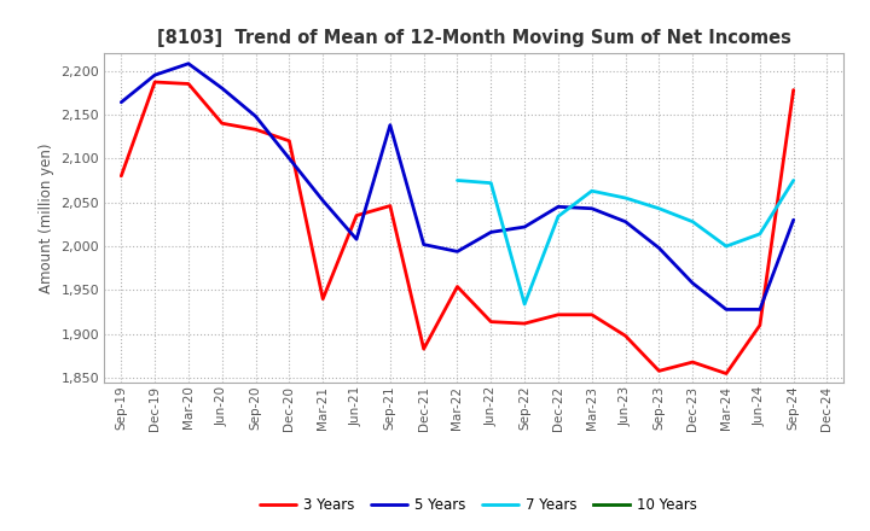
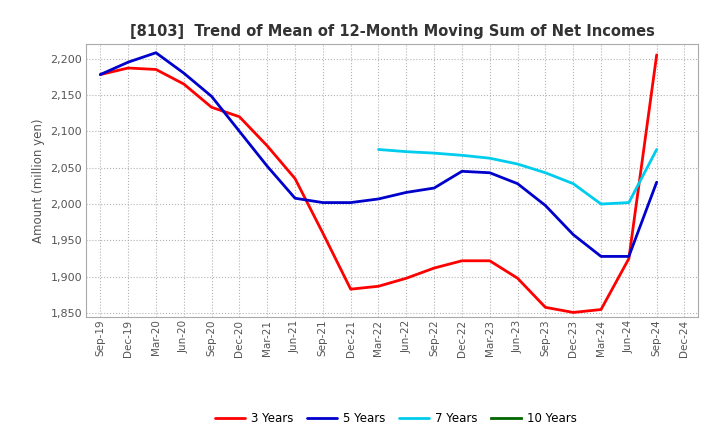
3 Years/Sep-19: 2,080 -> 2,178
5 Years/Sep-19: 2,164 -> 2,178
3 Years/Jun-20: 2,140 -> 2,165
3 Years/Mar-21: 1,940 -> 2,080
3 Years/Sep-21: 2,046 -> 1,960
5 Years/Sep-21: 2,138 -> 2,002
3 Years/Mar-22: 1,954 -> 1,887
5 Years/Mar-22: 1,994 -> 2,007
3 Years/Jun-22: 1,914 -> 1,898
7 Years/Sep-22: 1,934 -> 2,070
7 Years/Dec-22: 2,034 -> 2,067
3 Years/Dec-23: 1,868 -> 1,851
3 Years/Jun-24: 1,910 -> 1,925
7 Years/Jun-24: 2,014 -> 2,002
3 Years/Sep-24: 2,178 -> 2,205
